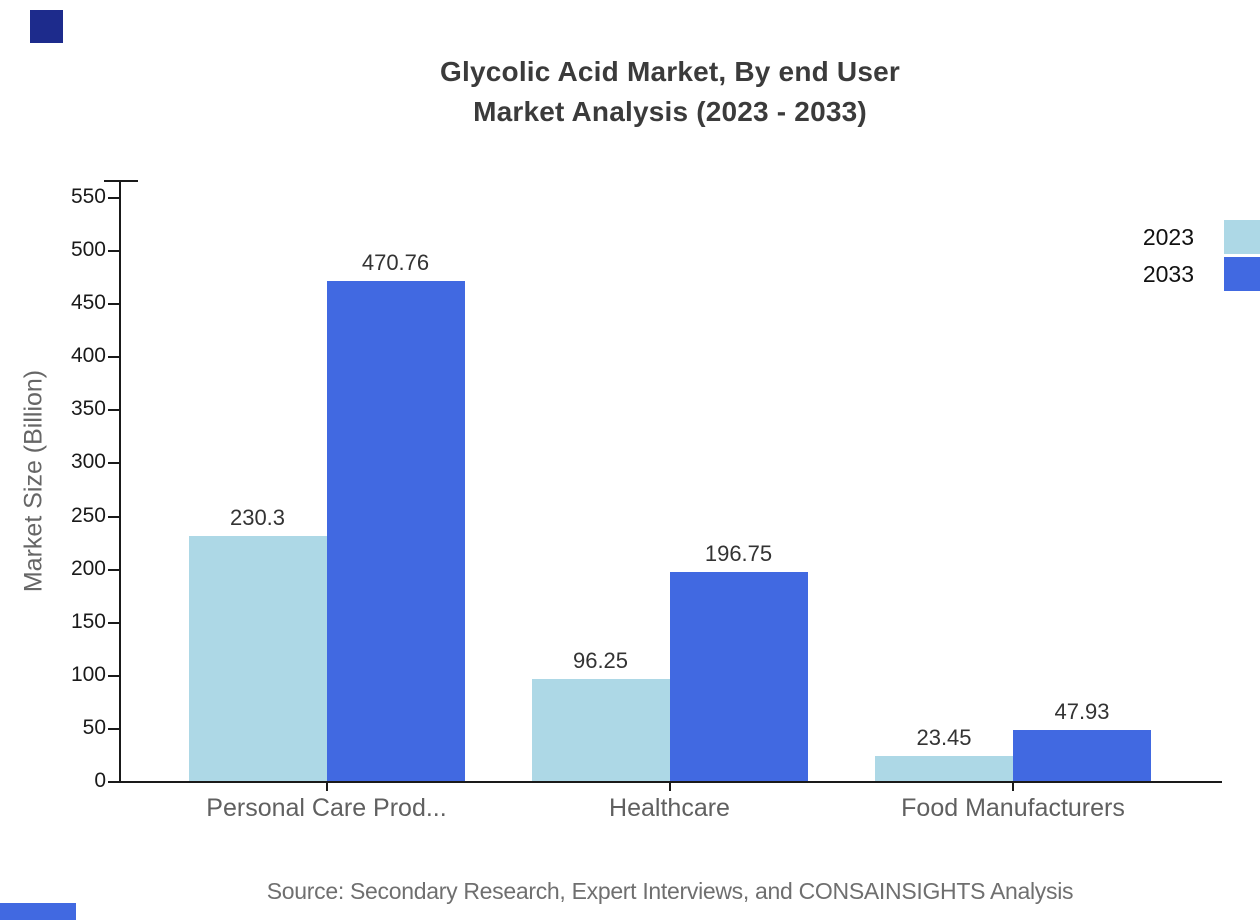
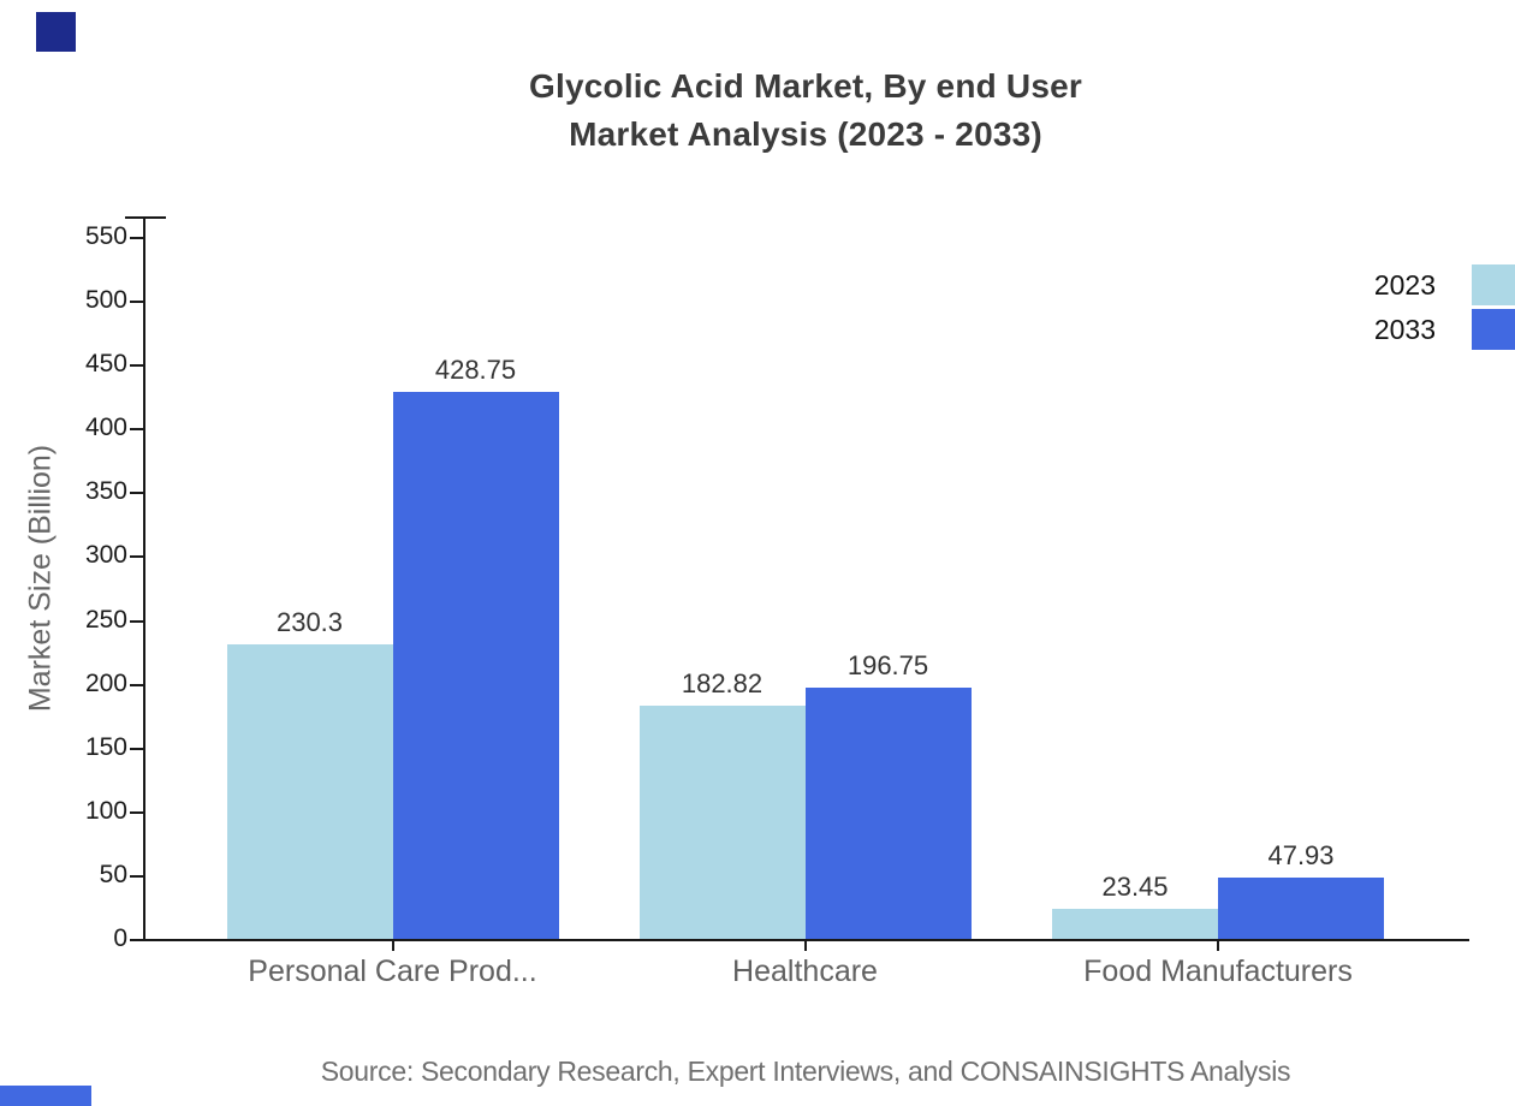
2033/Personal Care Prod...: 470.76 -> 428.75
2023/Healthcare: 96.25 -> 182.82
